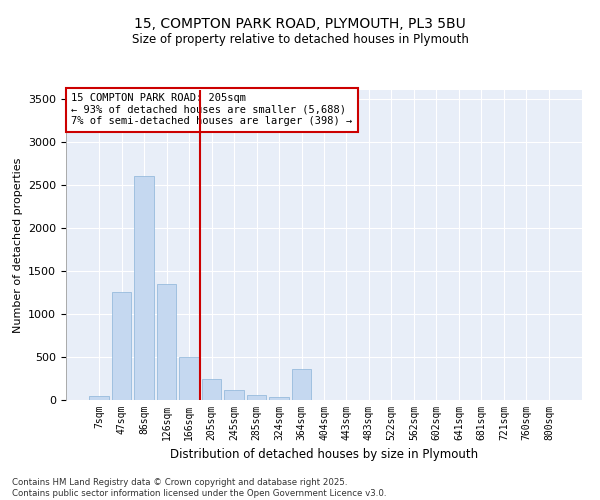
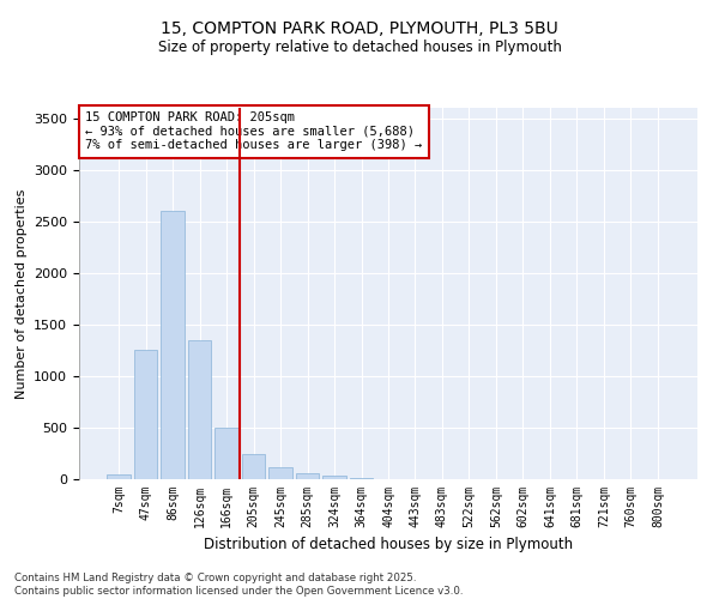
364sqm: 360 -> 10
